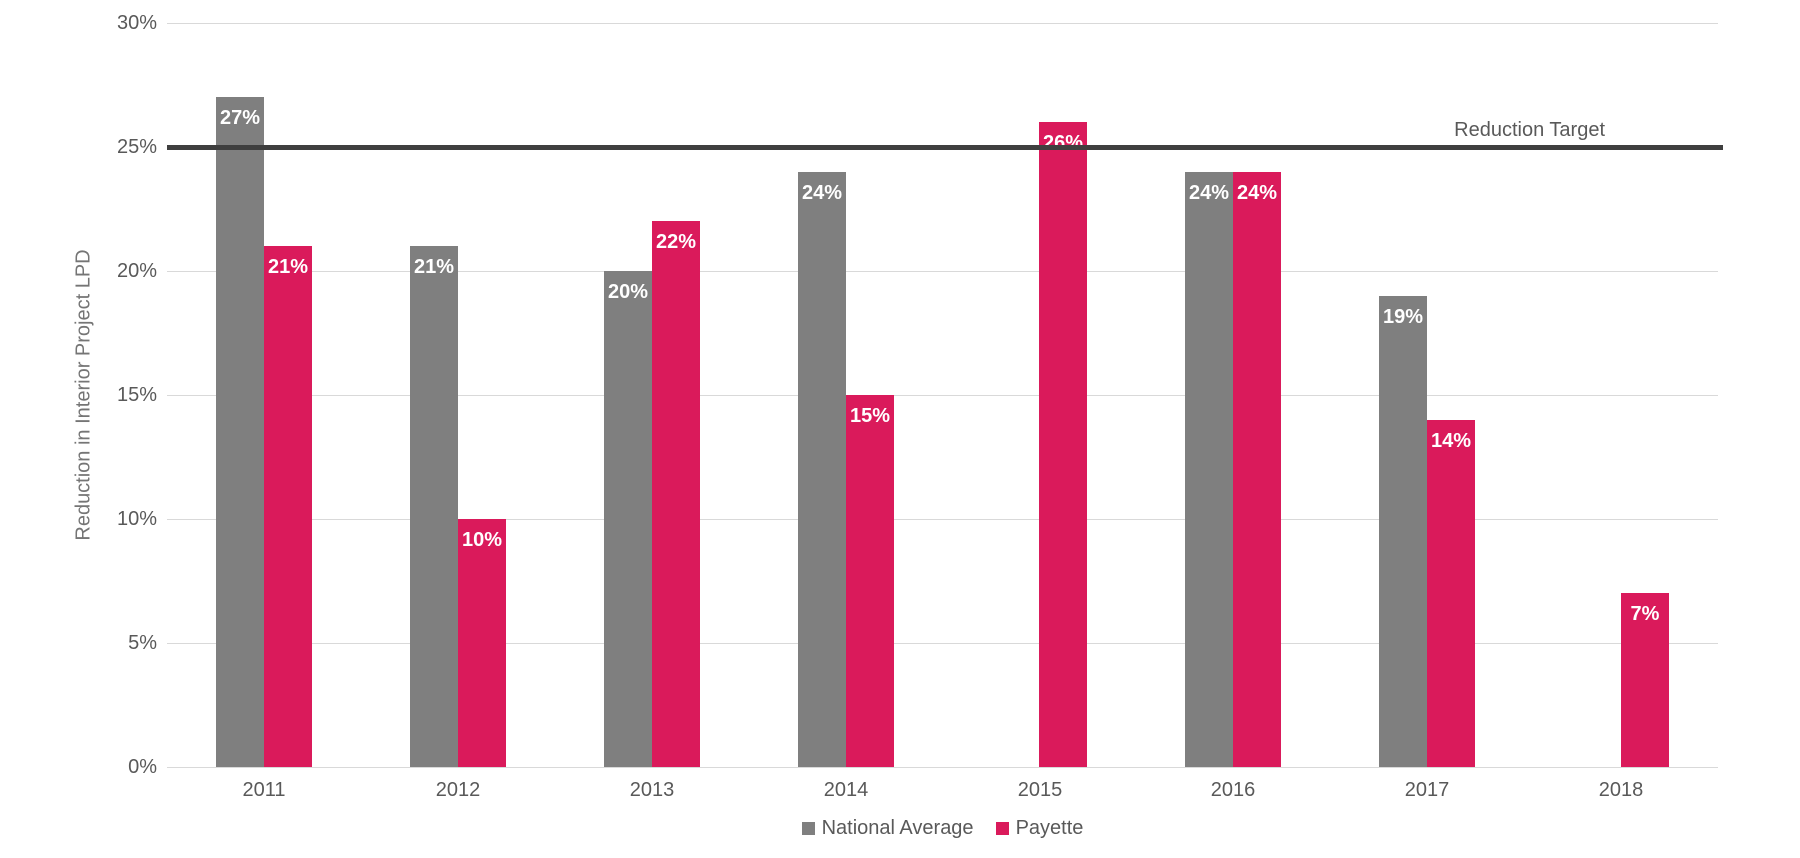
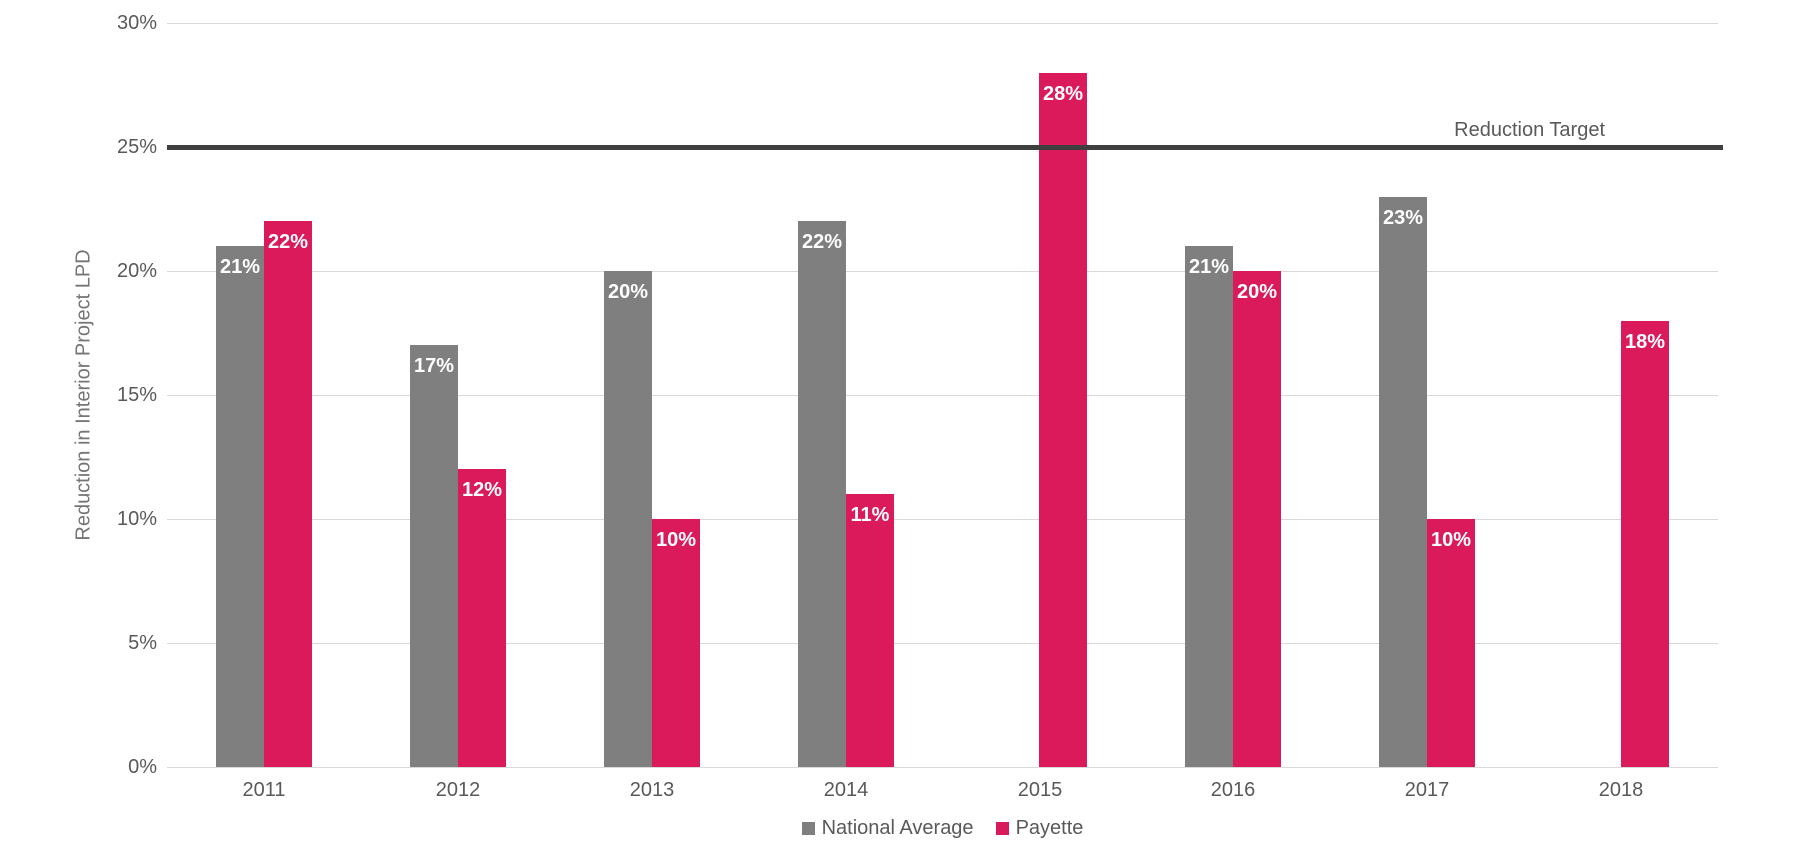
National Average/2011: 27% -> 21%
Payette/2011: 21% -> 22%
National Average/2012: 21% -> 17%
Payette/2012: 10% -> 12%
Payette/2013: 22% -> 10%
National Average/2014: 24% -> 22%
Payette/2014: 15% -> 11%
Payette/2015: 26% -> 28%
National Average/2016: 24% -> 21%
Payette/2016: 24% -> 20%
National Average/2017: 19% -> 23%
Payette/2017: 14% -> 10%
Payette/2018: 7% -> 18%
